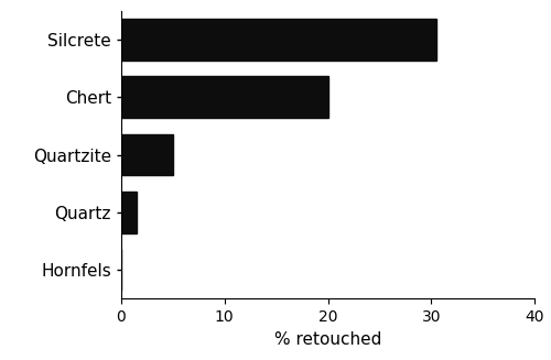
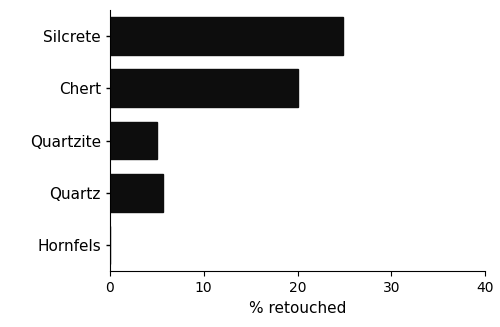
Silcrete: 30.5 -> 24.8
Quartz: 1.5 -> 5.6
